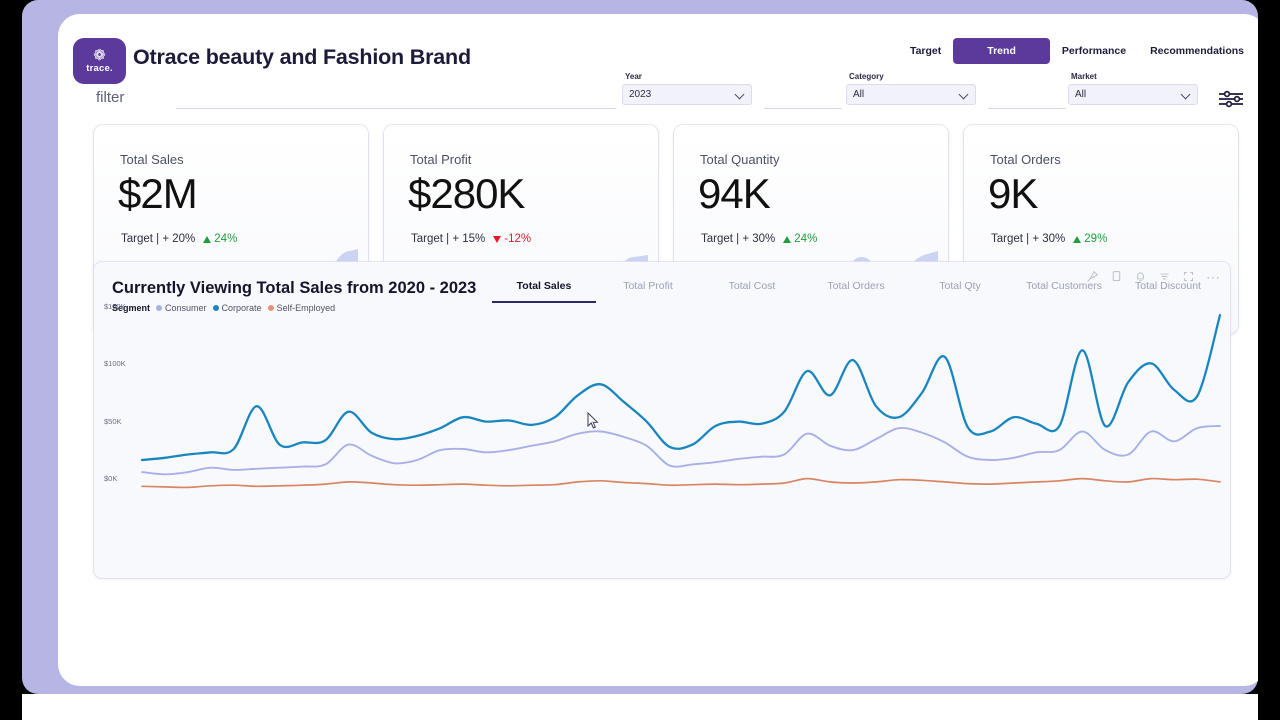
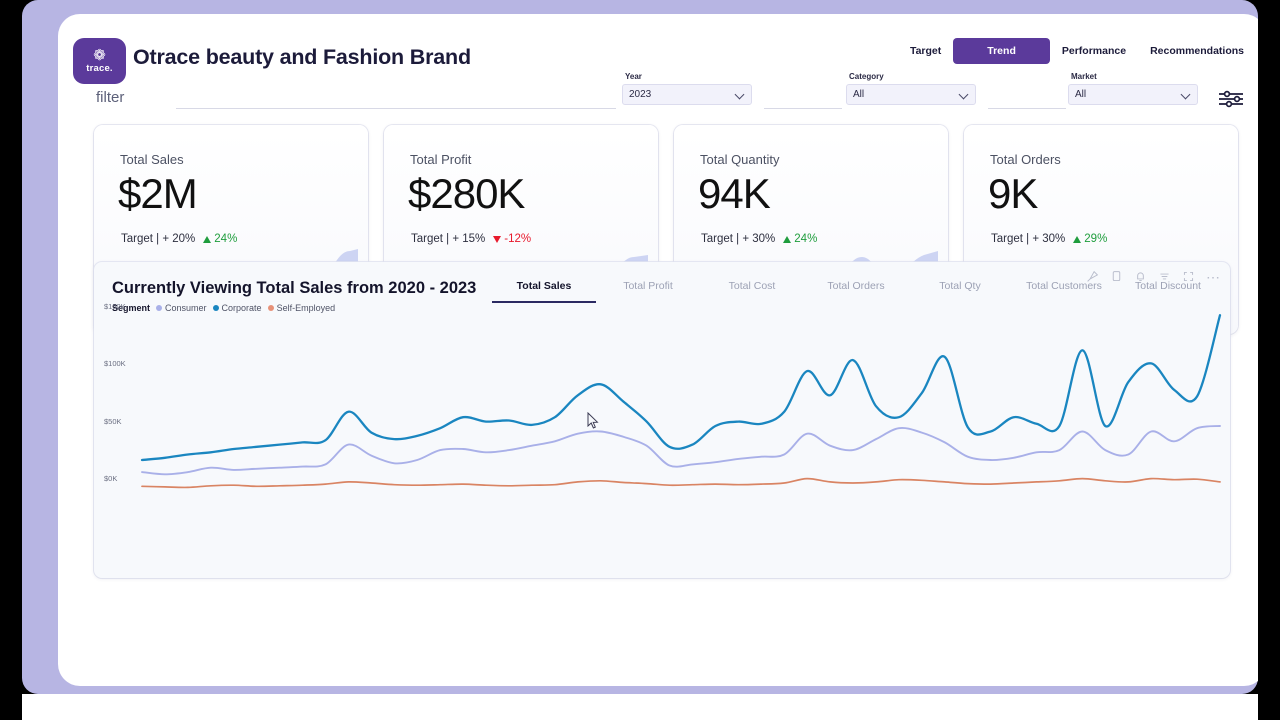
Corporate/Jun 20: $80K -> $43K
